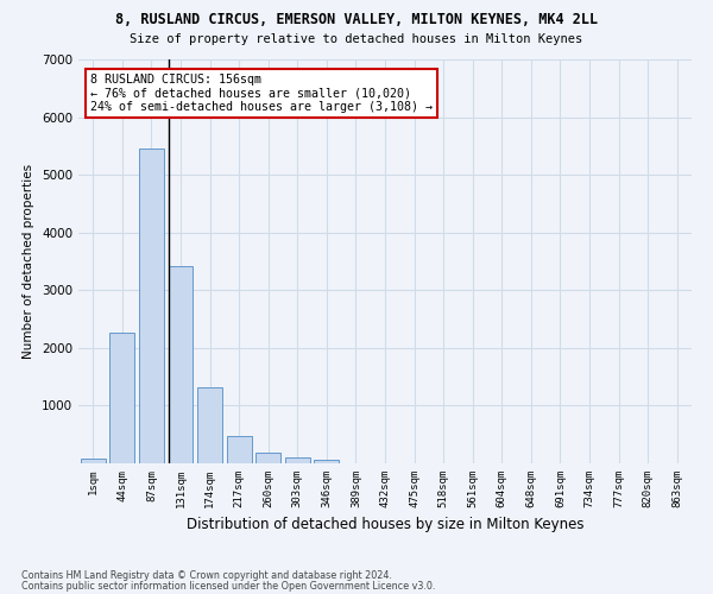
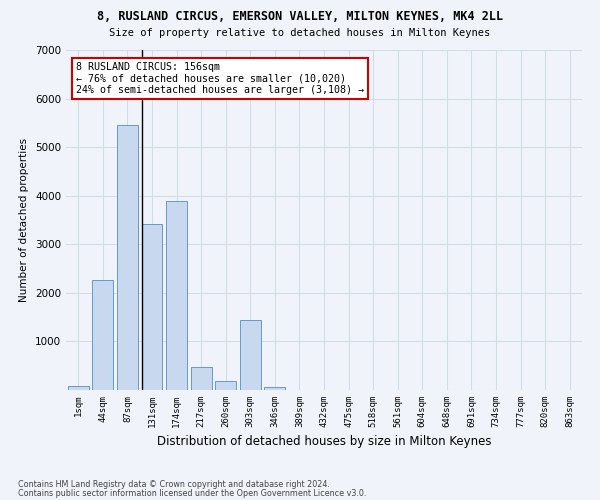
174sqm: 1310 -> 3900
303sqm: 100 -> 1450
